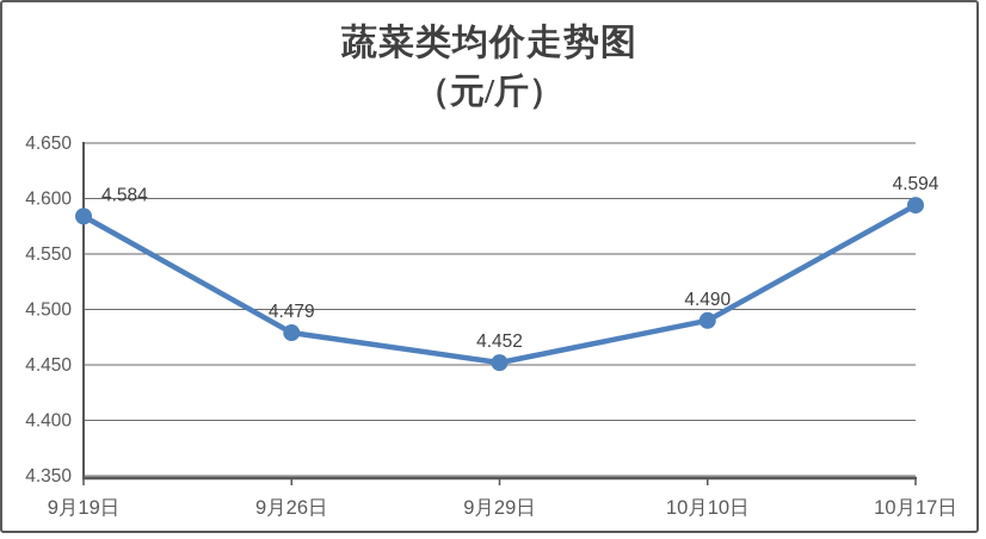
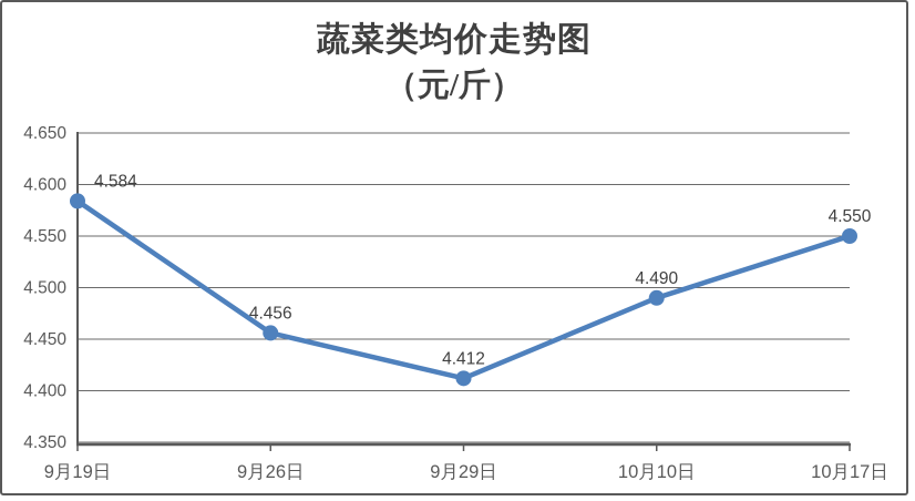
9月26日: 4.479 -> 4.456
9月29日: 4.452 -> 4.412
10月17日: 4.594 -> 4.550
